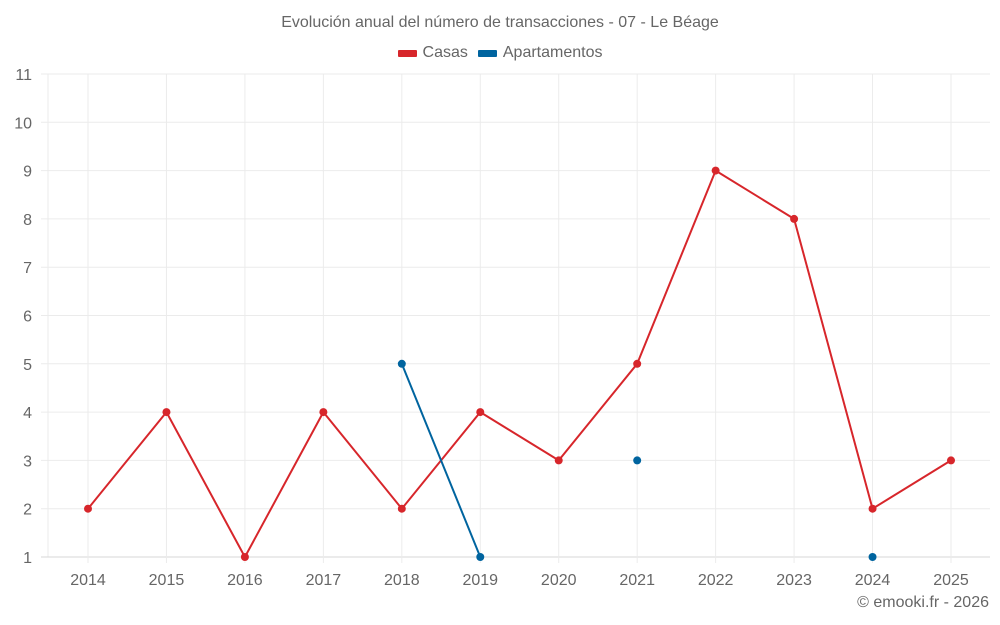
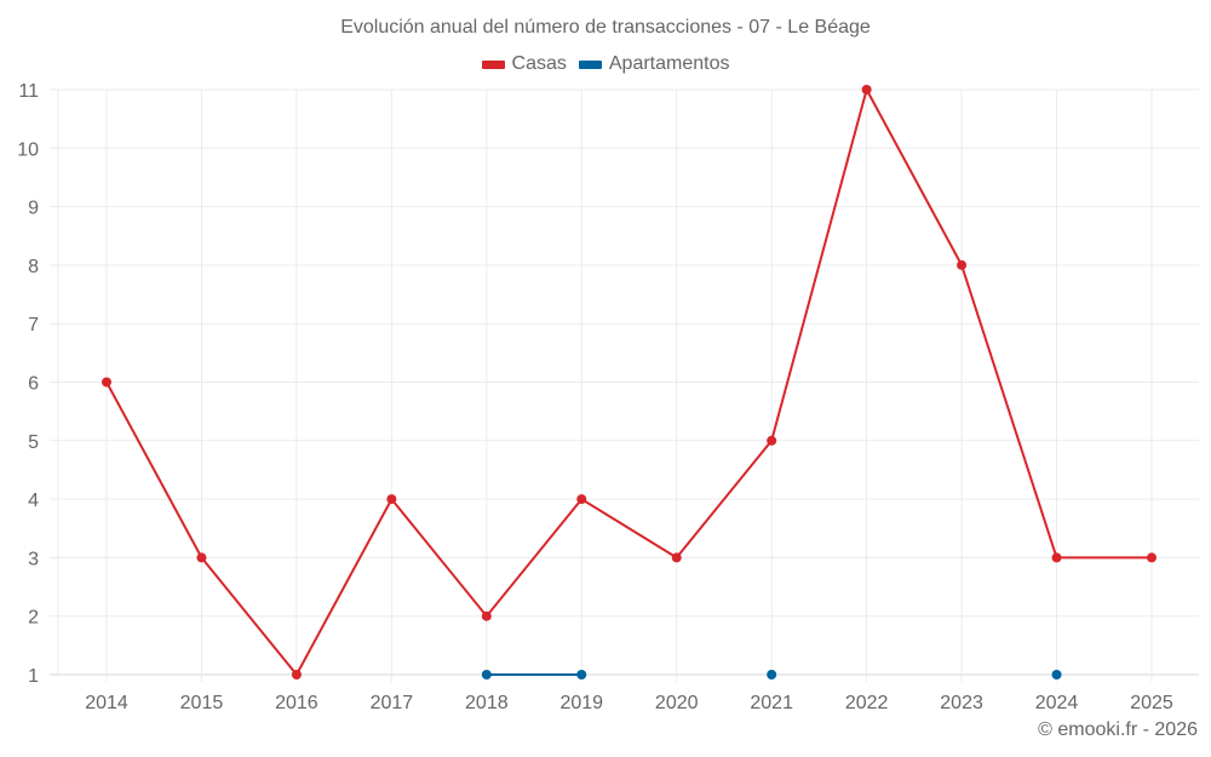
Casas/2014: 2 -> 6
Casas/2015: 4 -> 3
Apartamentos/2018: 5 -> 1
Apartamentos/2021: 3 -> 1
Casas/2022: 9 -> 11
Casas/2024: 2 -> 3
